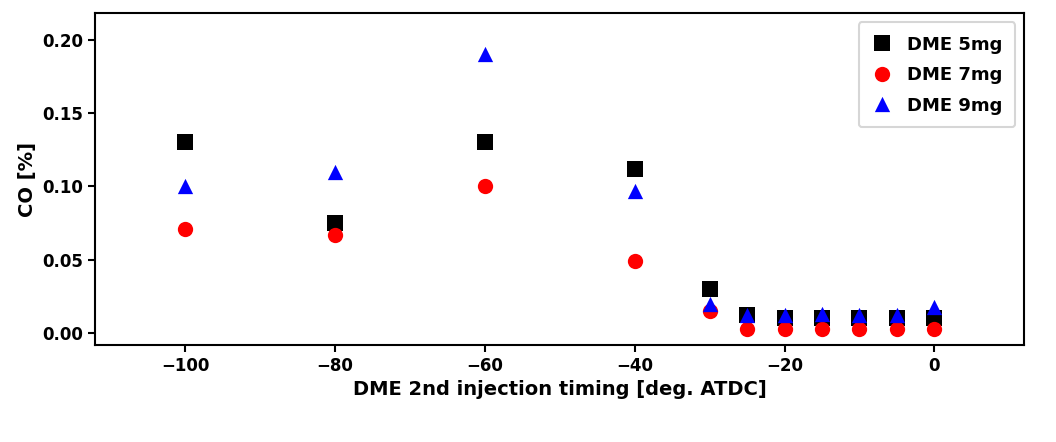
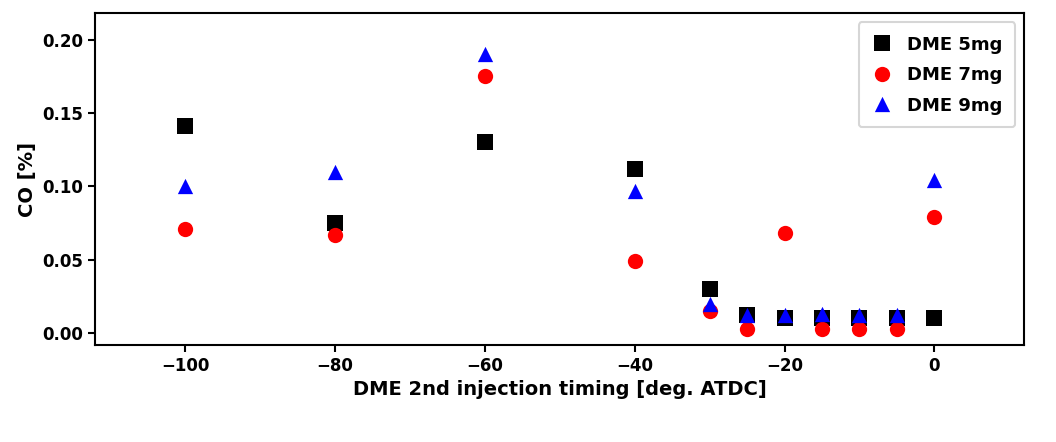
DME 5mg/−100: 0.130 -> 0.141
DME 7mg/−60: 0.100 -> 0.175
DME 7mg/−20: 0.003 -> 0.068
DME 7mg/0: 0.003 -> 0.079
DME 9mg/0: 0.018 -> 0.104
